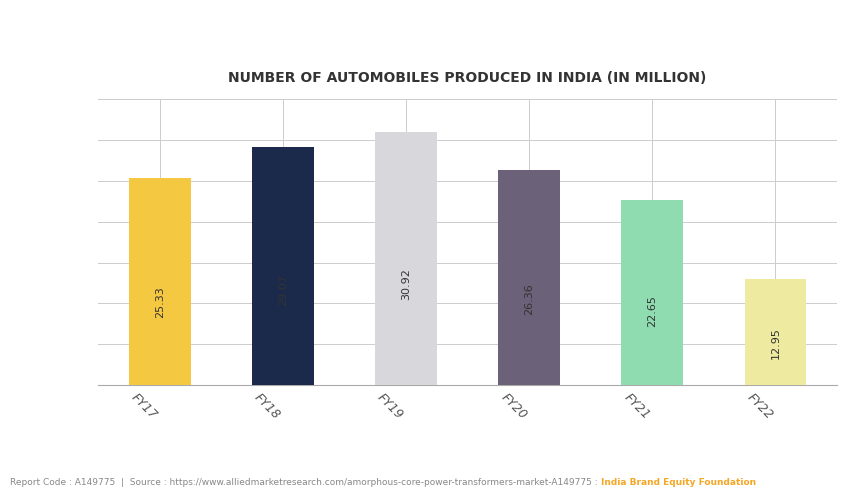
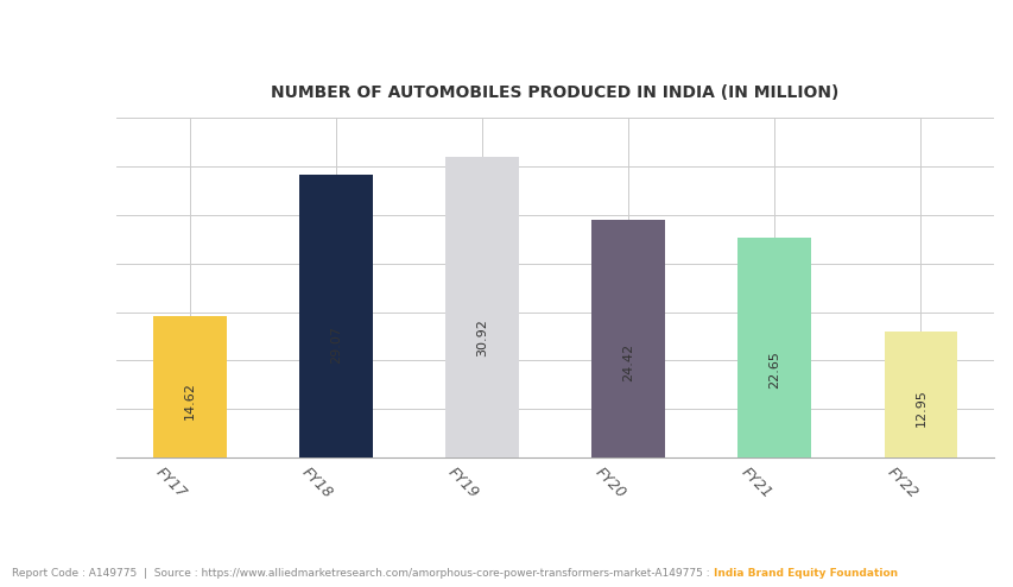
FY17: 25.33 -> 14.62
FY20: 26.36 -> 24.42
